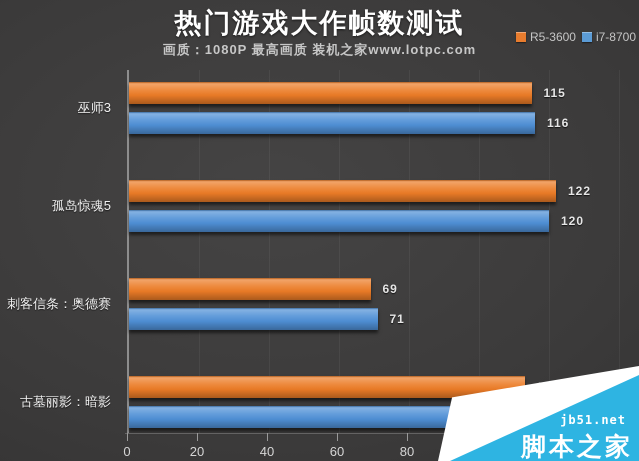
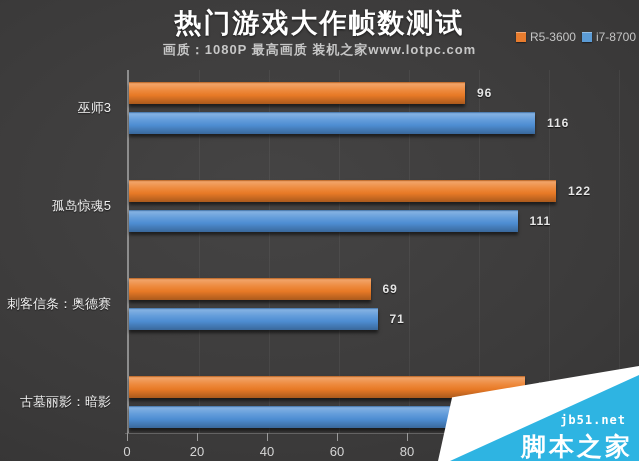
R5-3600/巫师3: 115 -> 96
i7-8700/孤岛惊魂5: 120 -> 111
